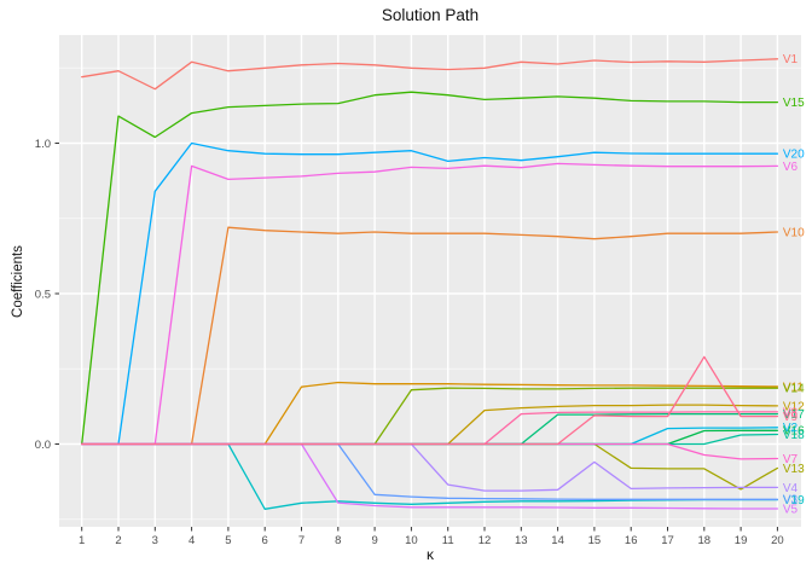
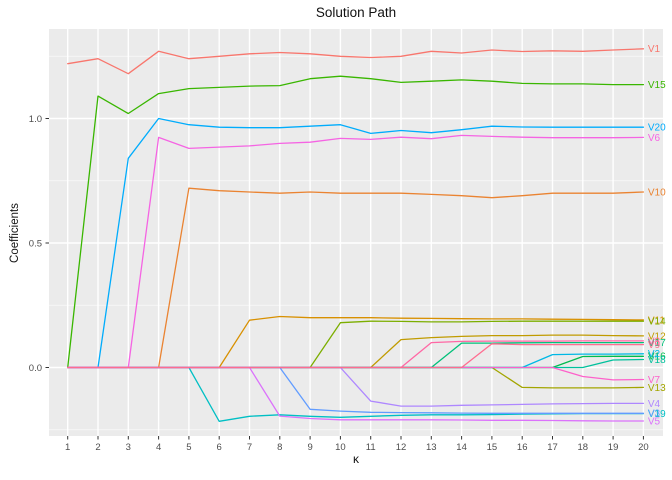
V4/15: -0.06 -> -0.15
V9/18: 0.29 -> 0.09
V13/19: -0.15 -> -0.08
